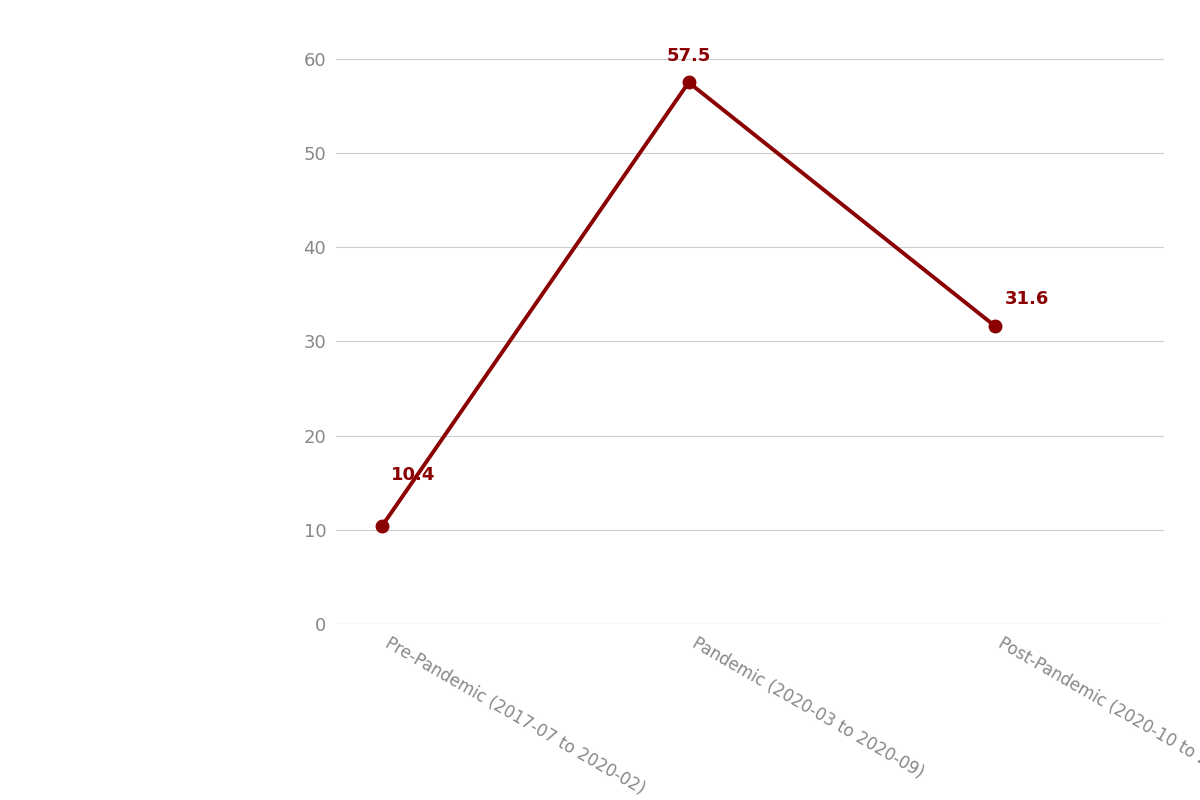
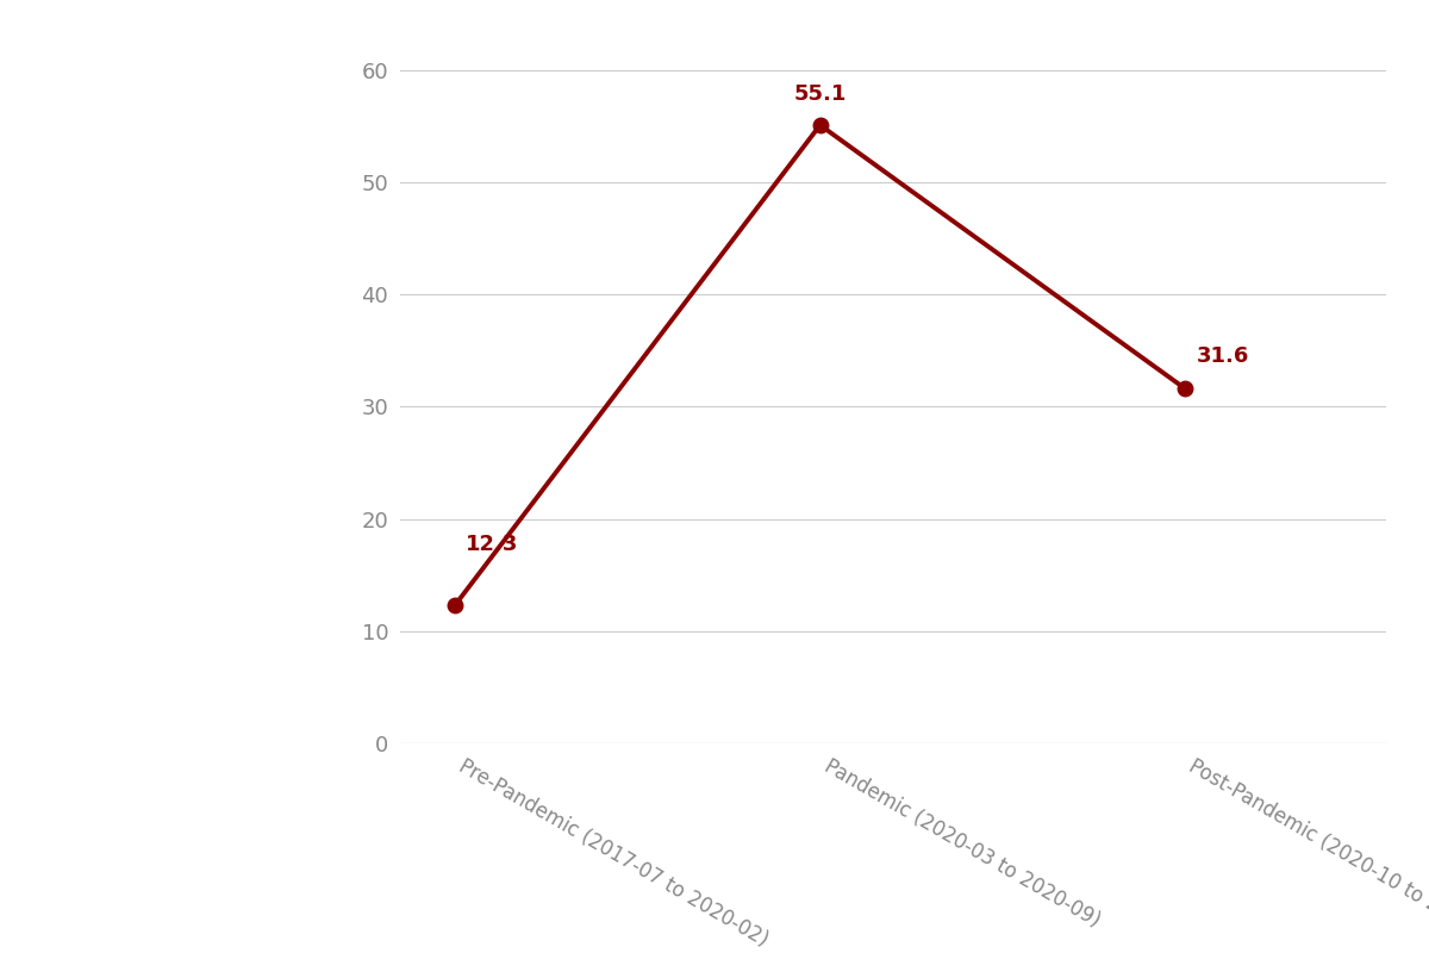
Pre-Pandemic (2017-07 to 2020-02): 10.4 -> 12.3
Pandemic (2020-03 to 2020-09): 57.5 -> 55.1
